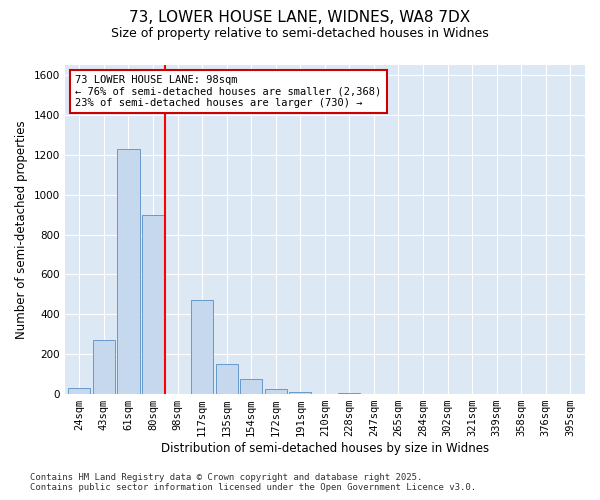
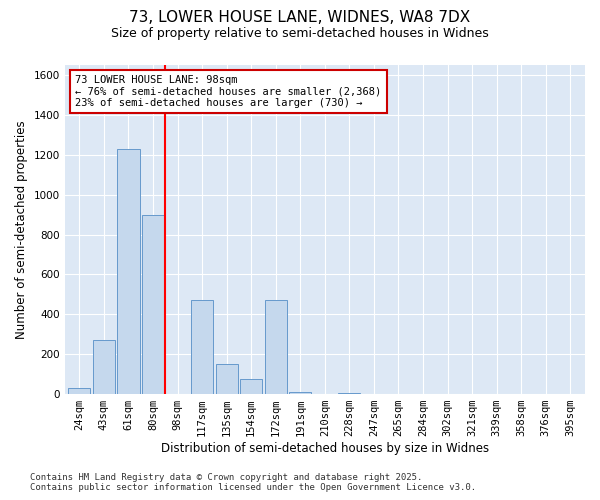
172sqm: 20 -> 470
